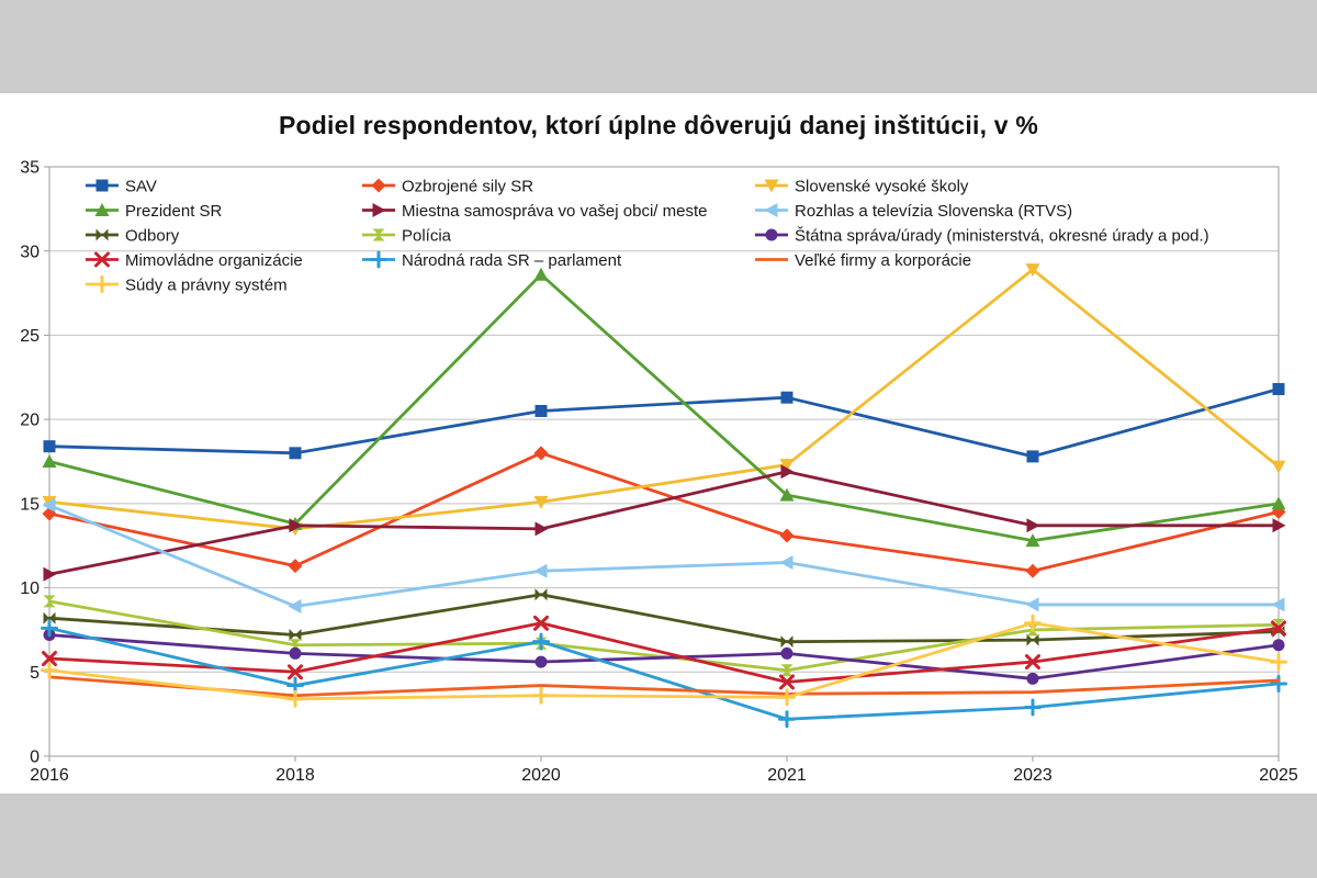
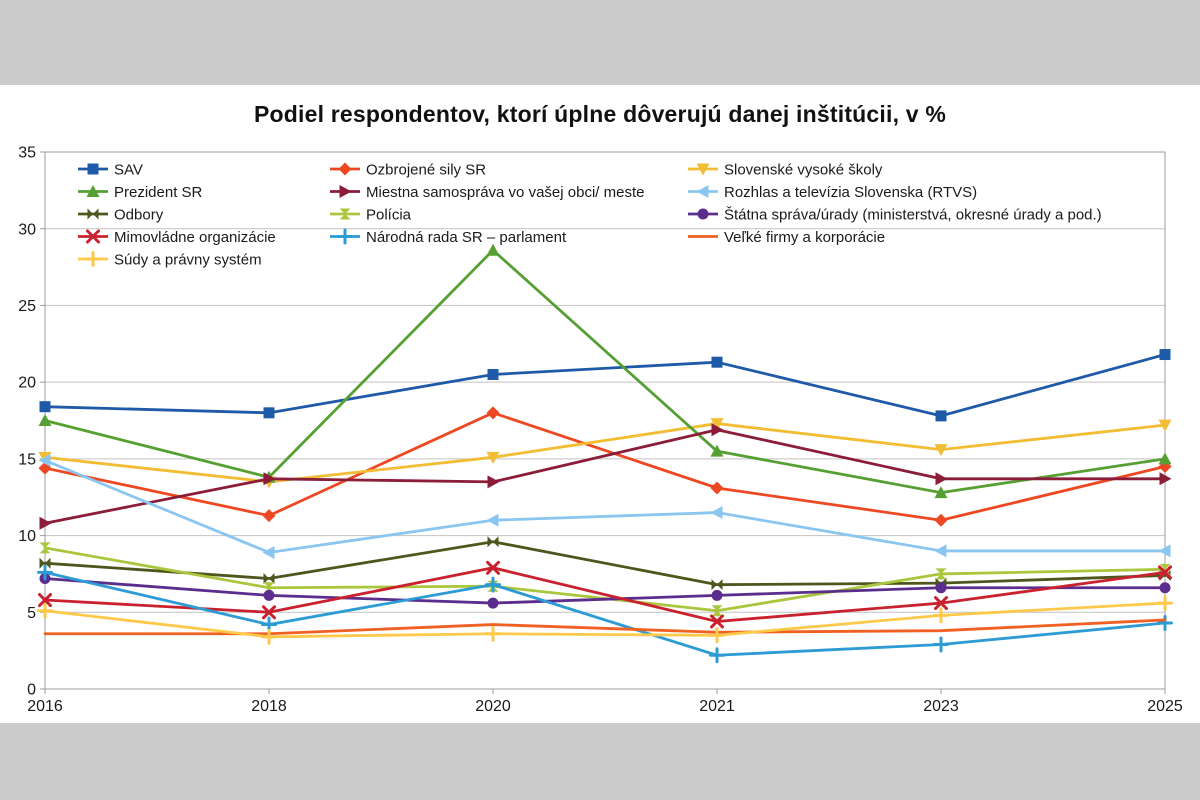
Veľké firmy a korporácie/2016: 4.7 -> 3.6
Slovenské vysoké školy/2023: 28.9 -> 15.6
Štátna správa/úrady (ministerstvá, okresné úrady a pod.)/2023: 4.6 -> 6.6
Súdy a právny systém/2023: 7.9 -> 4.8
